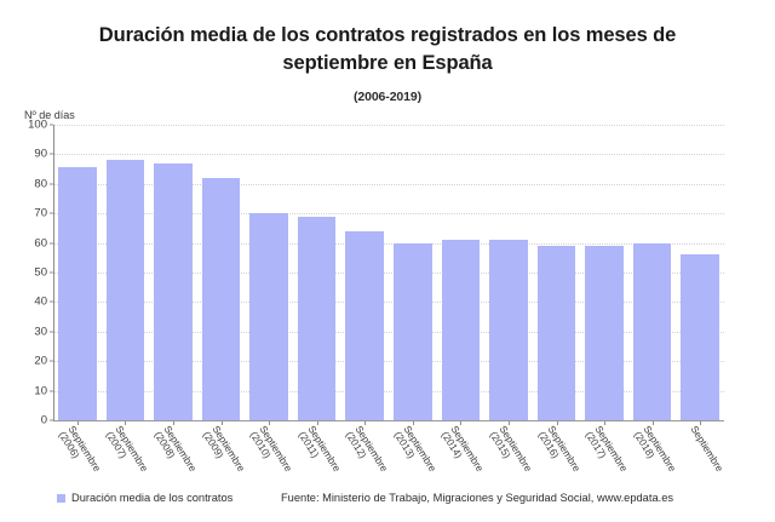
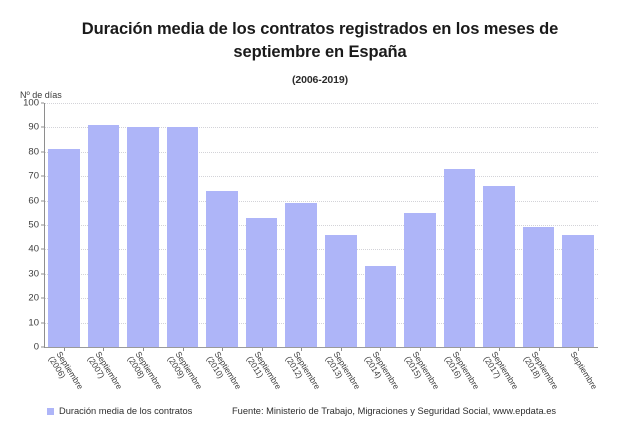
Septiembre (2006): 86 -> 81
Septiembre (2007): 88 -> 91
Septiembre (2008): 87 -> 90
Septiembre (2009): 82 -> 90
Septiembre (2010): 70 -> 64
Septiembre (2011): 69 -> 53
Septiembre (2012): 64 -> 59
Septiembre (2013): 60 -> 46
Septiembre (2014): 61 -> 33
Septiembre (2015): 61 -> 55
Septiembre (2016): 59 -> 73
Septiembre (2017): 59 -> 66
Septiembre (2018): 60 -> 49
Septiembre: 56 -> 46
